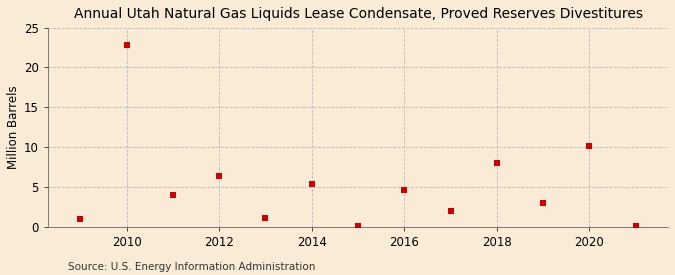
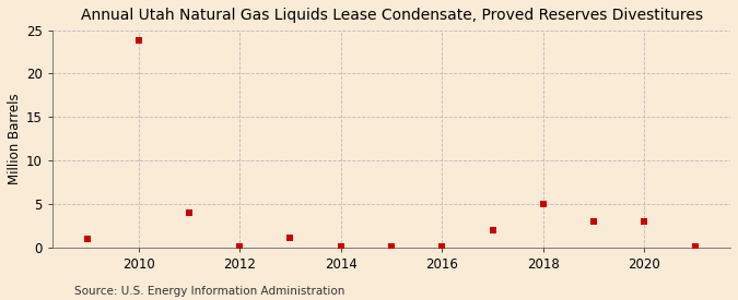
2010: 22.8 -> 23.8
2012: 6.4 -> 0.1
2014: 5.4 -> 0.1
2016: 4.6 -> 0.1
2018: 8.0 -> 5.0
2020: 10.2 -> 3.0
